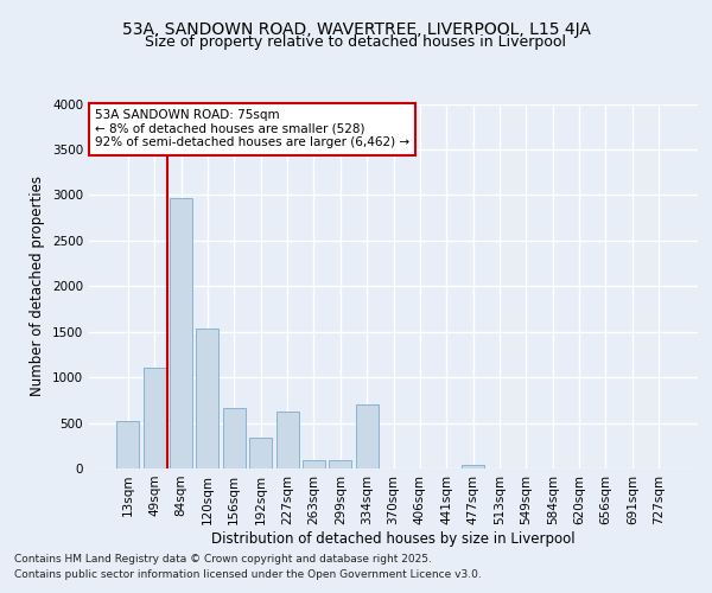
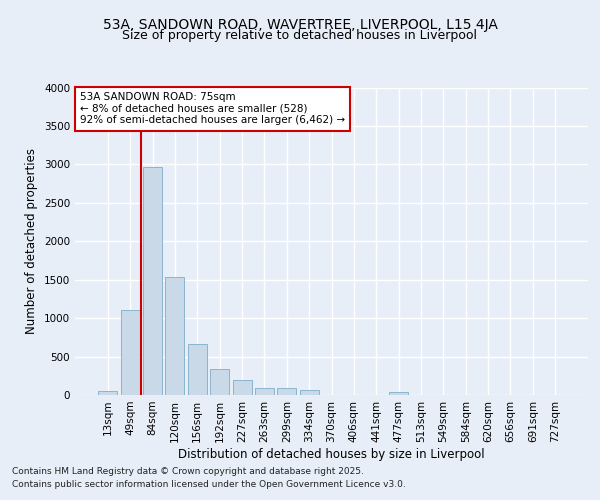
13sqm: 520 -> 60
227sqm: 620 -> 200
334sqm: 700 -> 60
